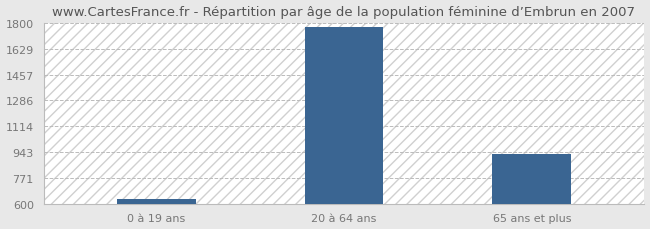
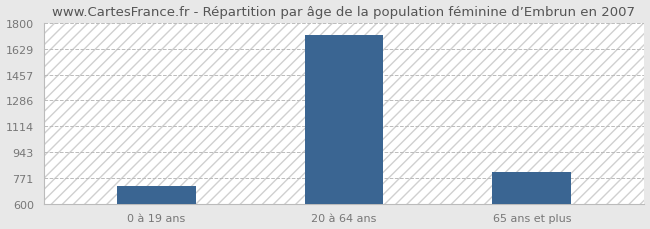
0 à 19 ans: 630 -> 720
20 à 64 ans: 1770 -> 1720
65 ans et plus: 930 -> 810
